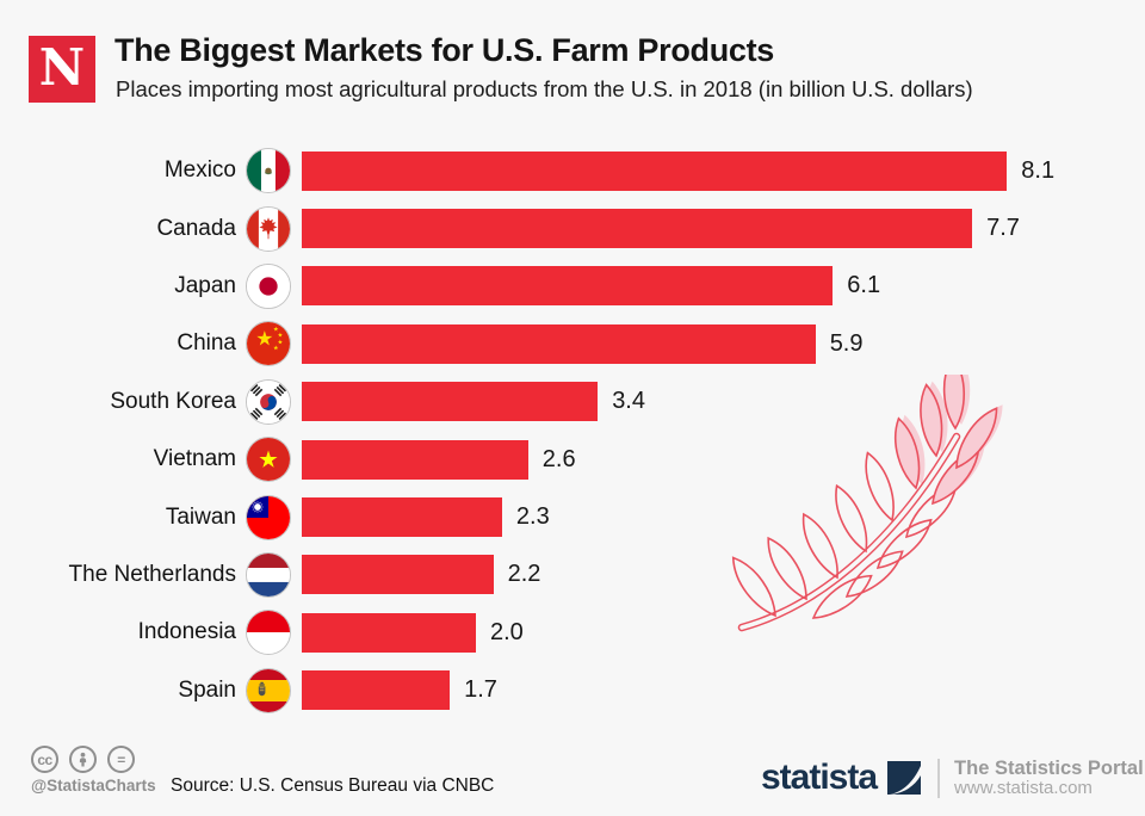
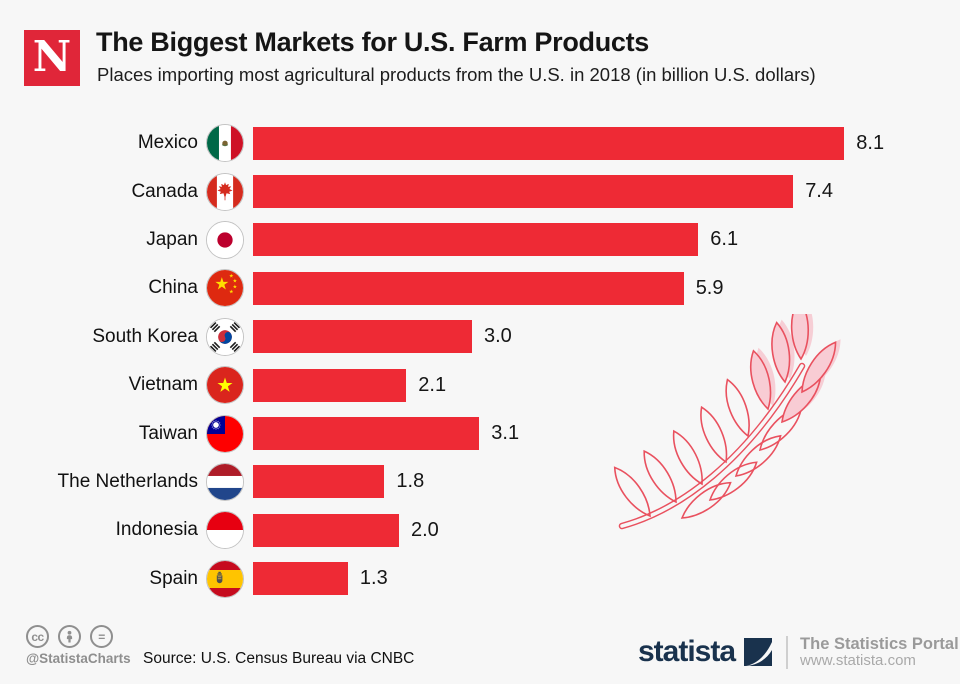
Canada: 7.7 -> 7.4
South Korea: 3.4 -> 3.0
Vietnam: 2.6 -> 2.1
Taiwan: 2.3 -> 3.1
The Netherlands: 2.2 -> 1.8
Spain: 1.7 -> 1.3
